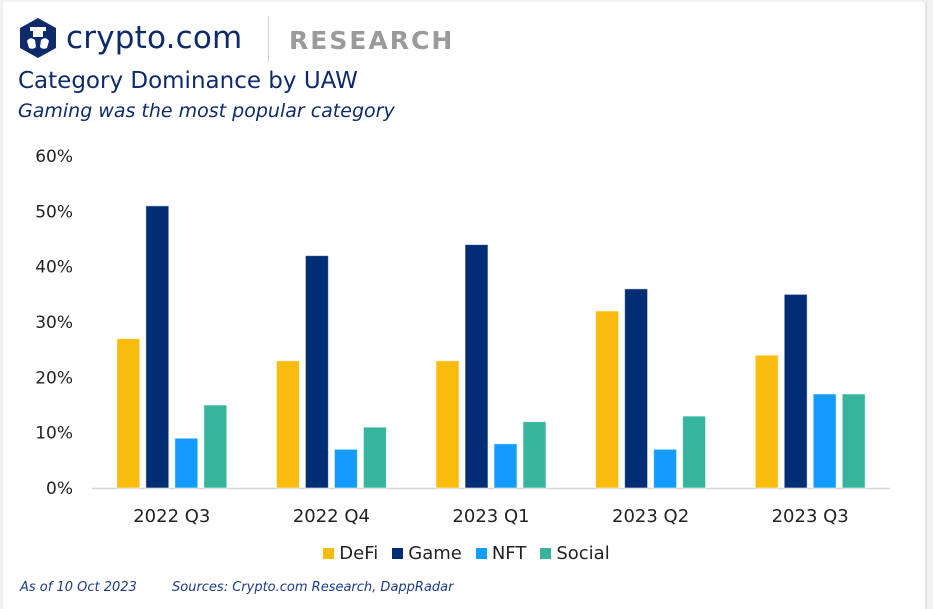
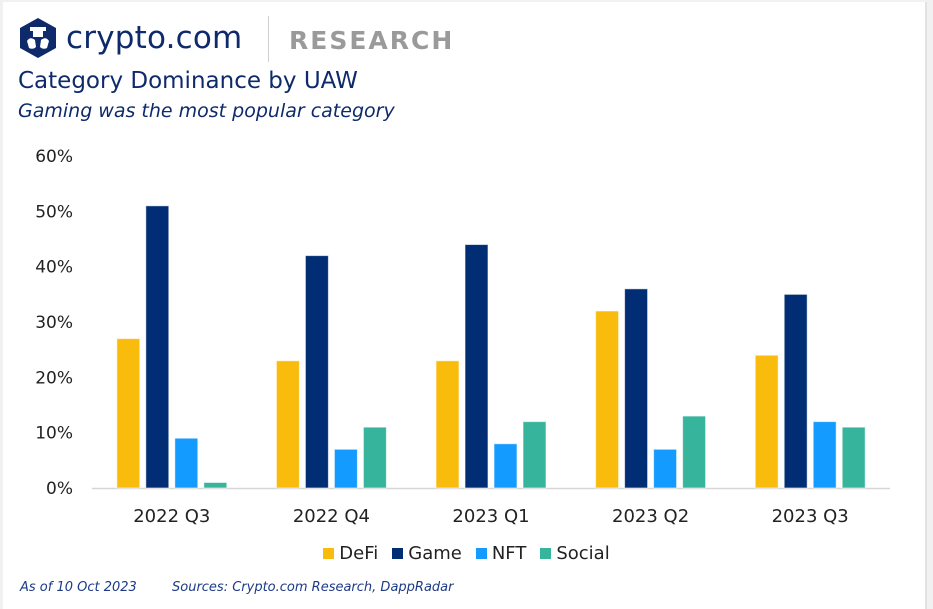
Social/2022 Q3: 15% -> 1%
NFT/2023 Q3: 17% -> 12%
Social/2023 Q3: 17% -> 11%
